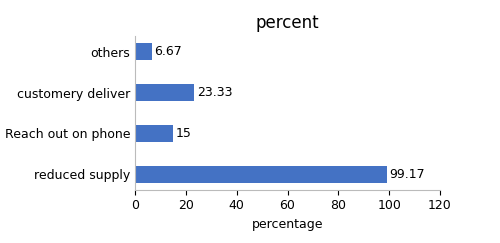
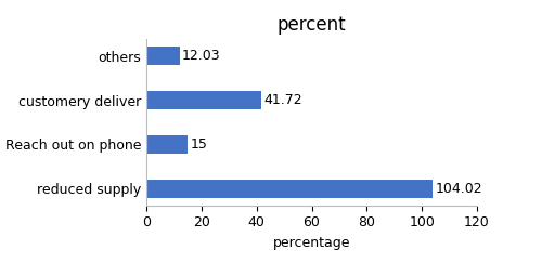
others: 6.67 -> 12.03
customery deliver: 23.33 -> 41.72
reduced supply: 99.17 -> 104.02
